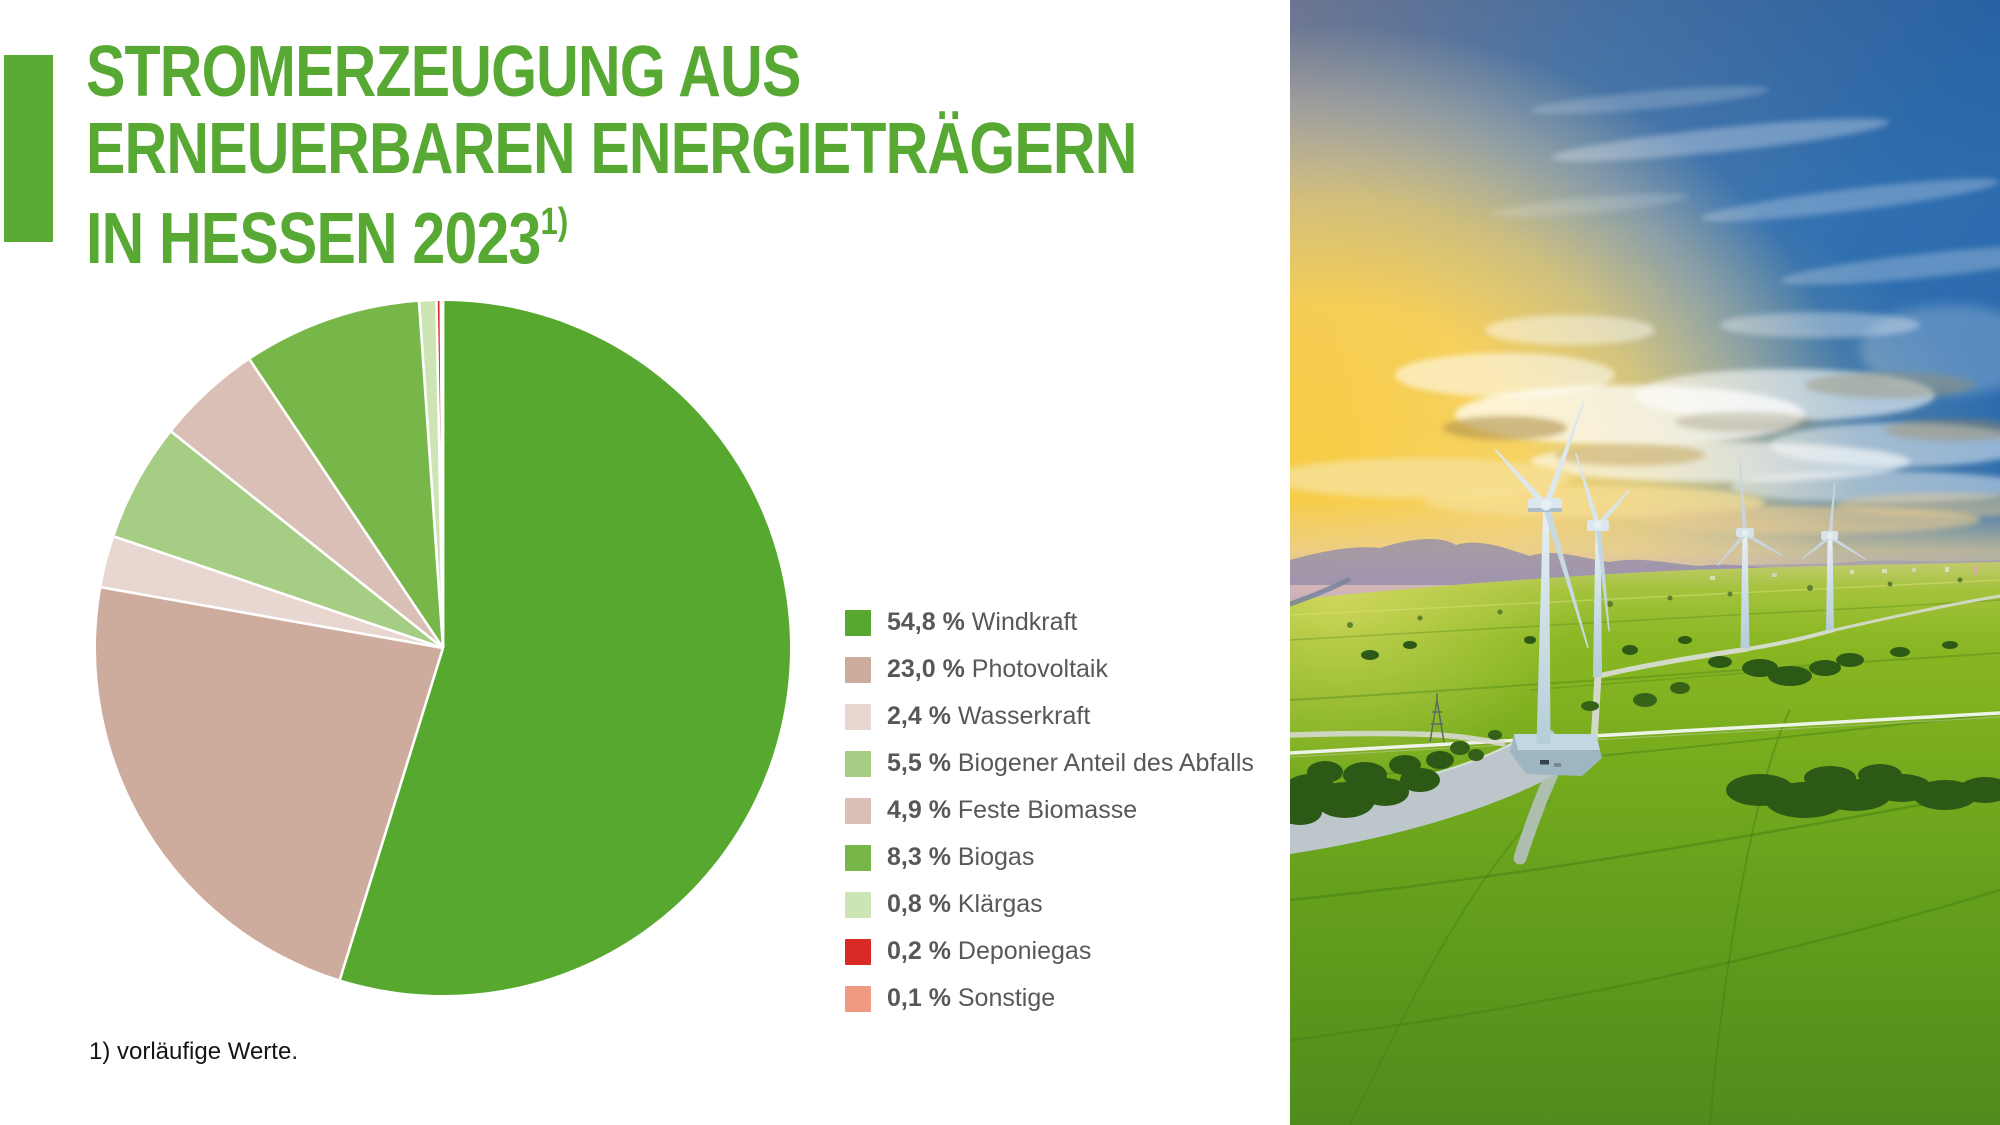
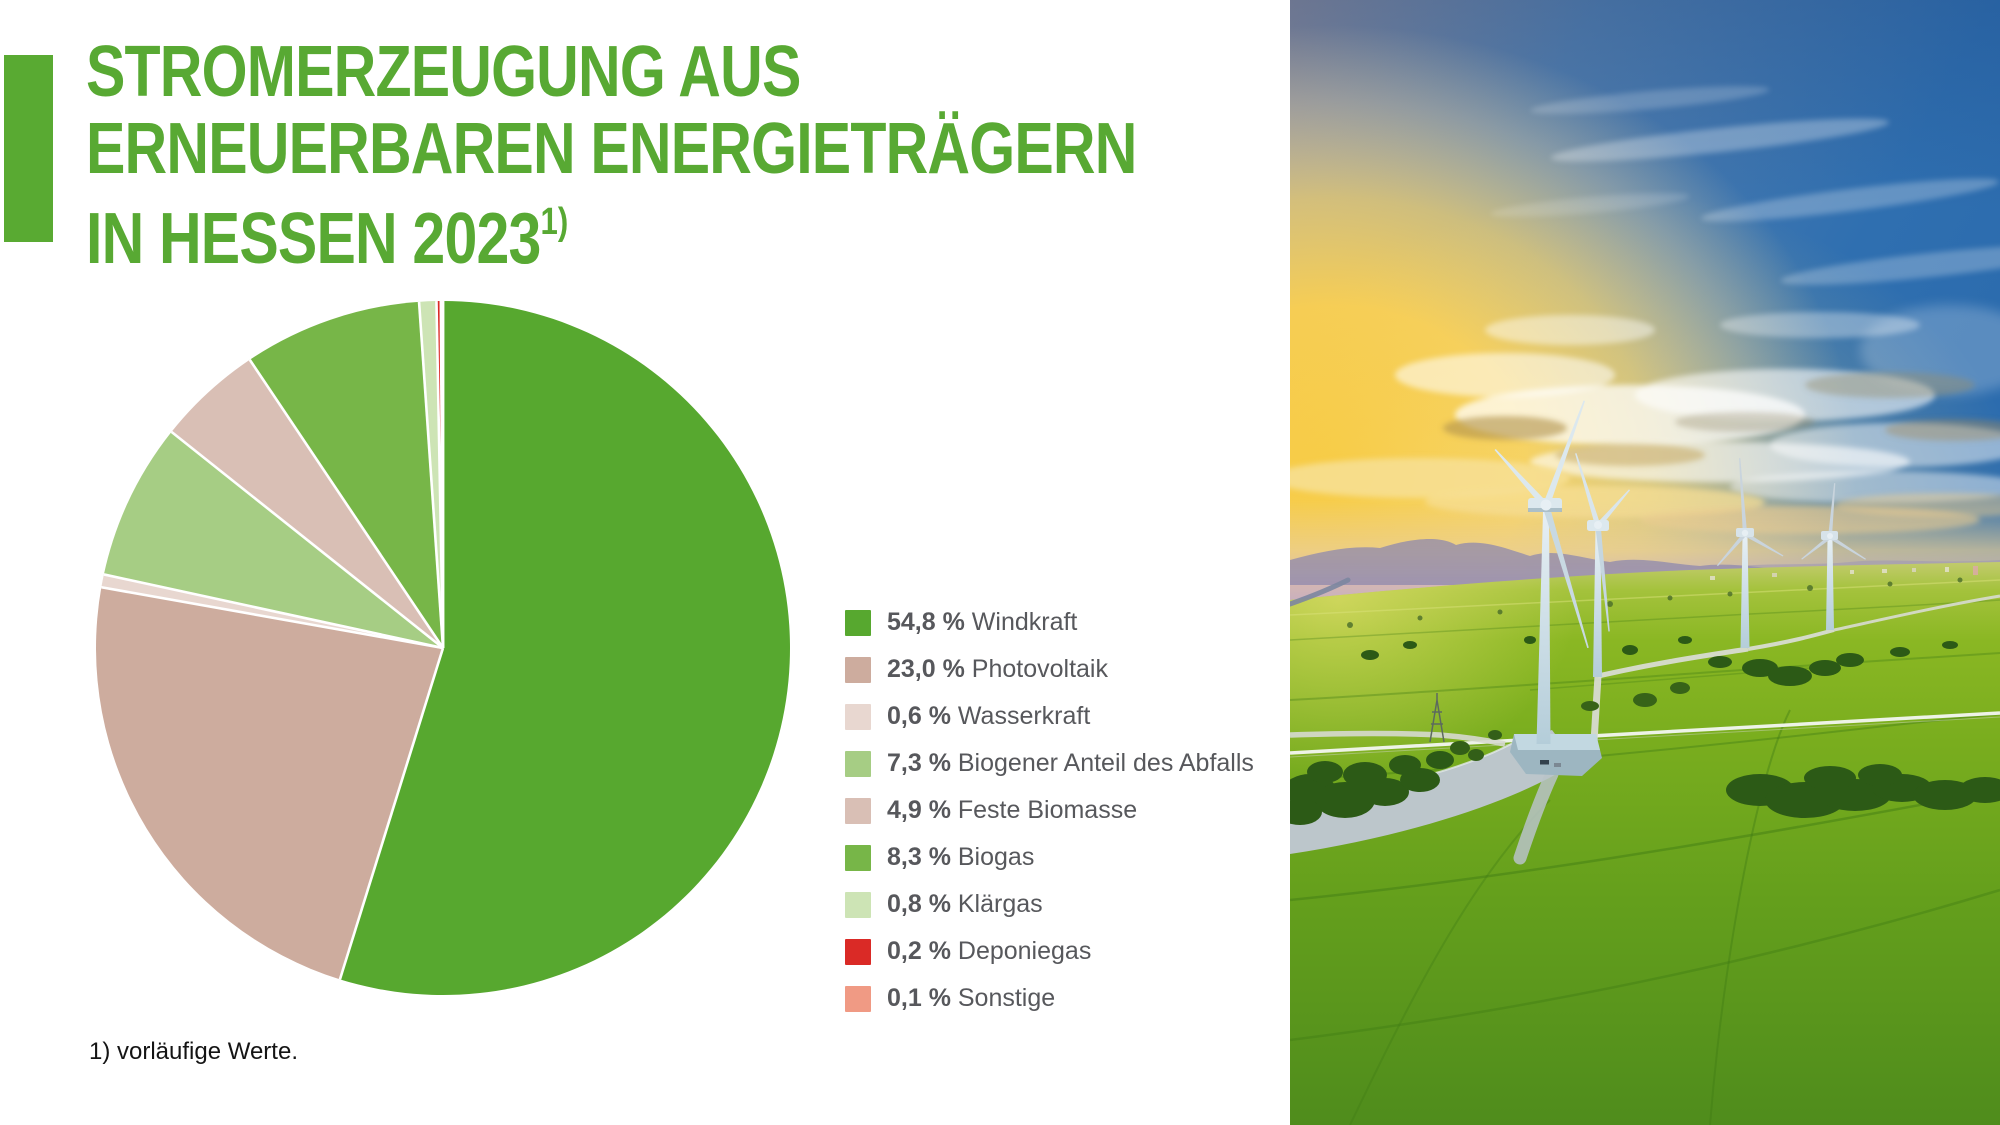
Wasserkraft: 2,4 -> 0,6
Biogener Anteil des Abfalls: 5,5 -> 7,3
